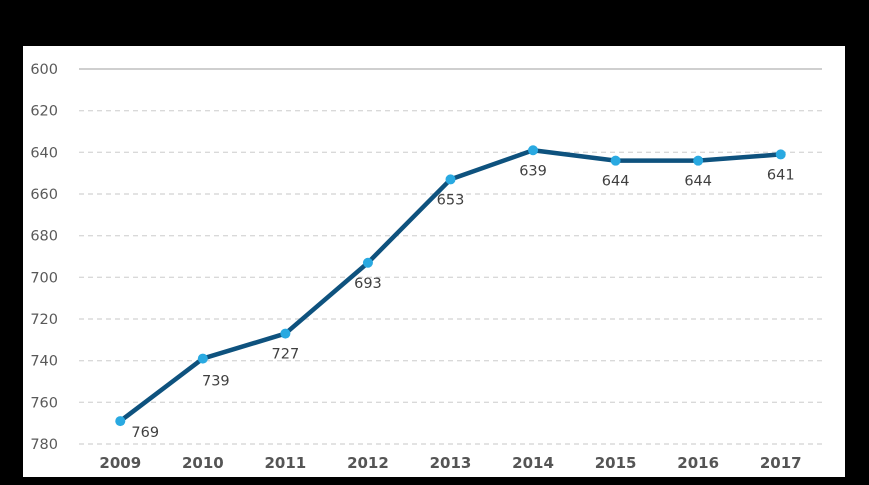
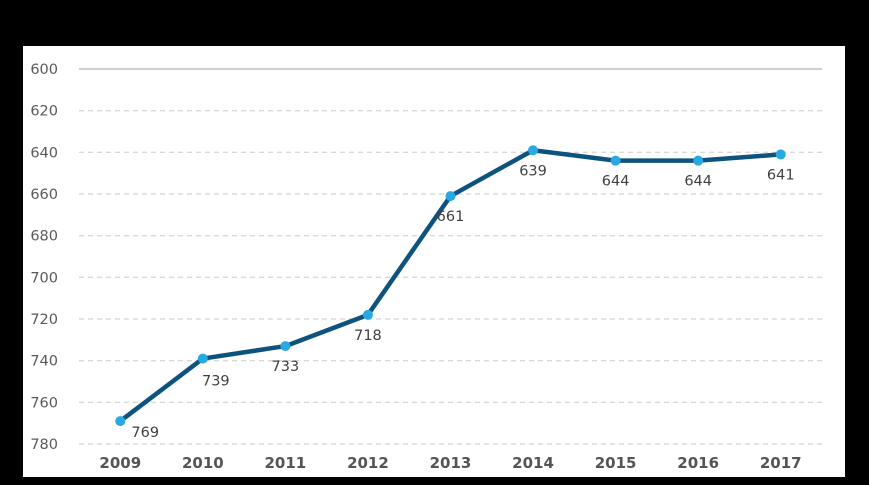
2011: 727 -> 733
2012: 693 -> 718
2013: 653 -> 661
